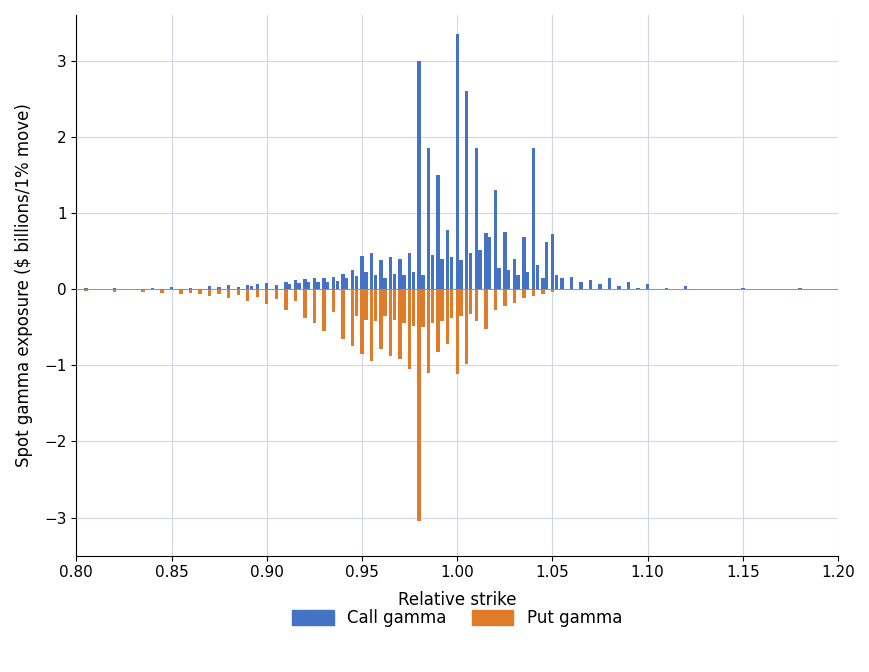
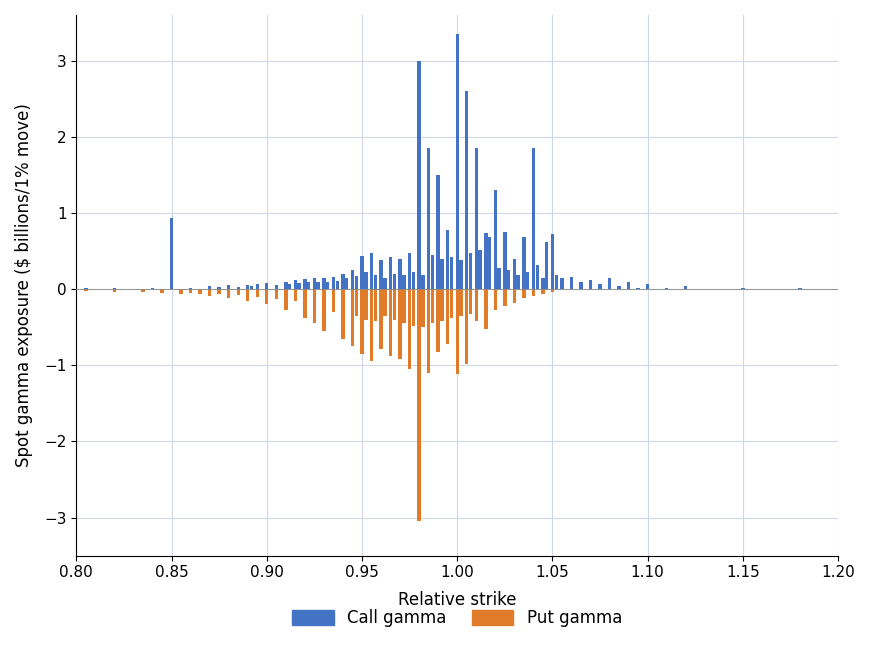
Call gamma/0.85: 0.03 -> 0.94
